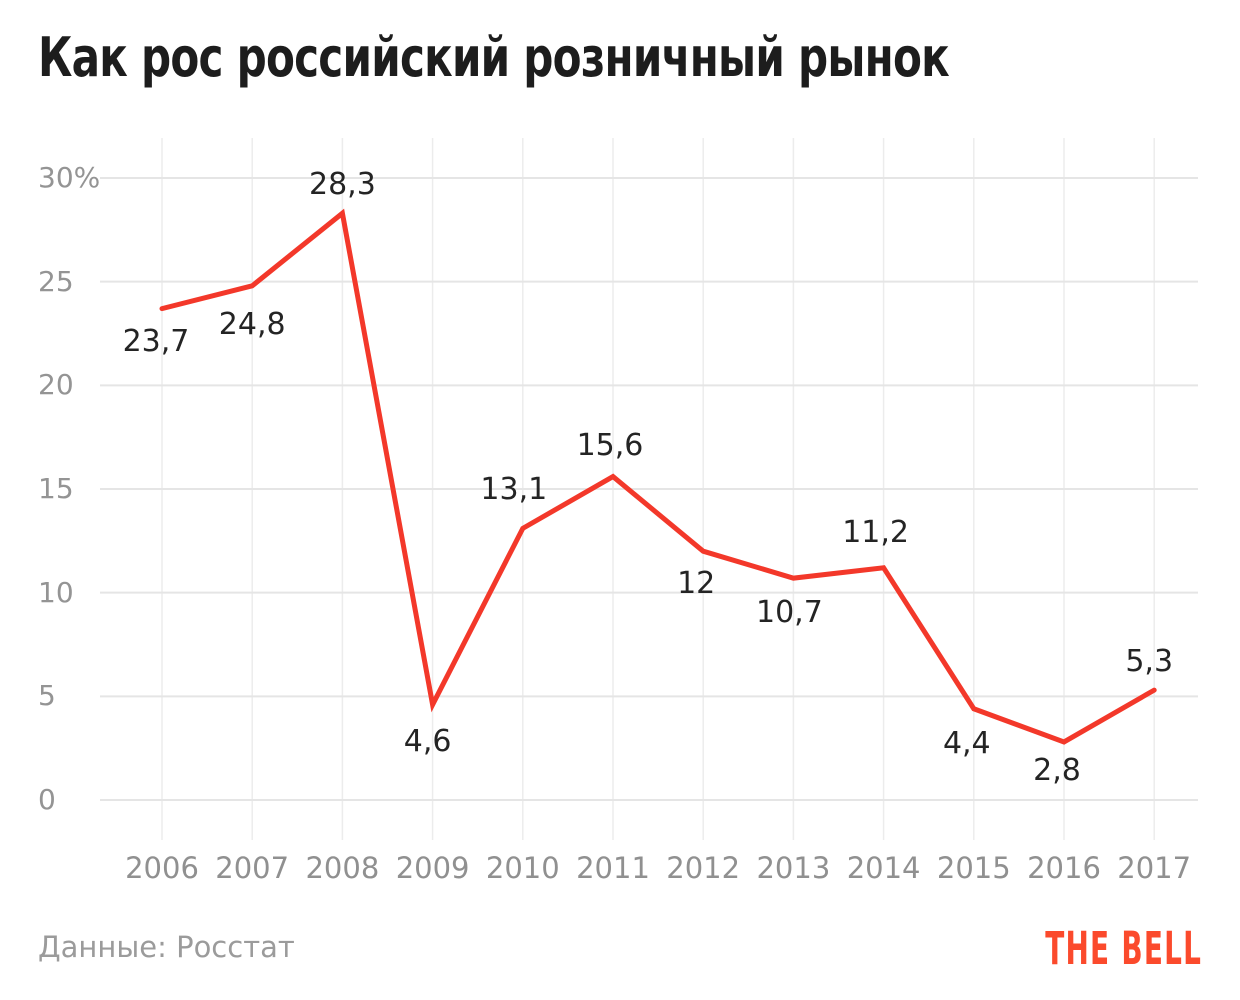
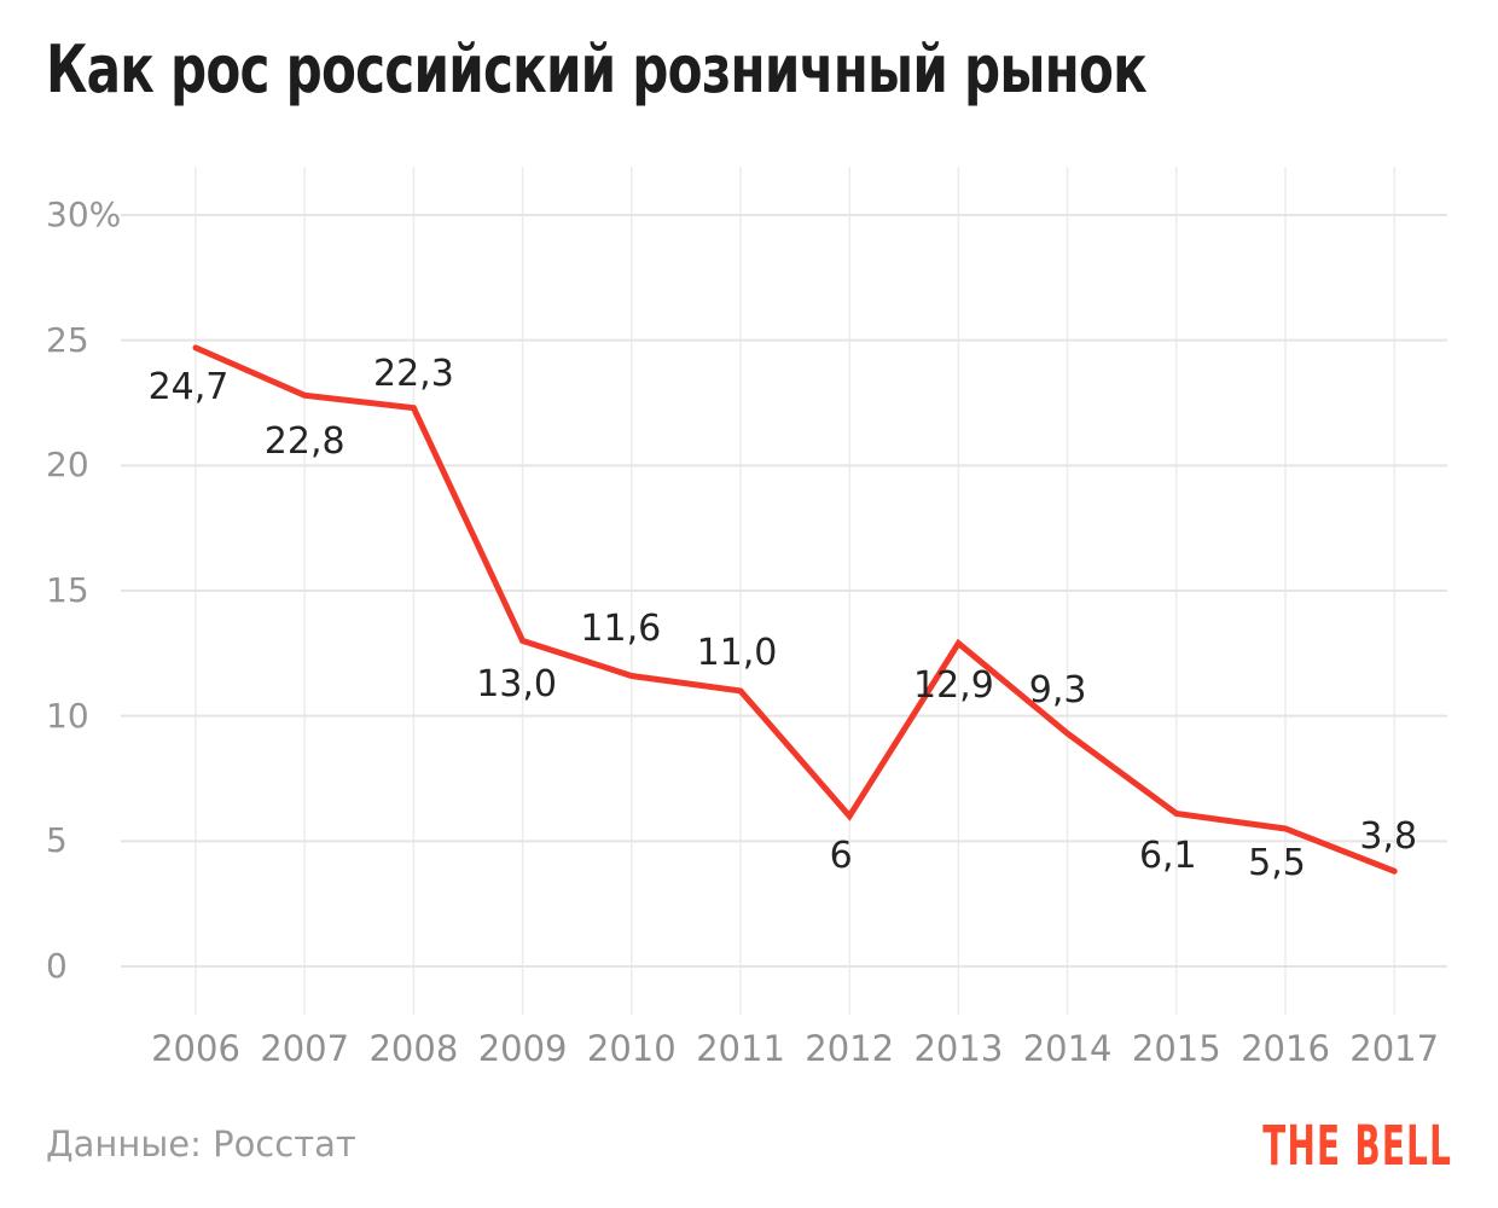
2006: 23,7 -> 24,7
2007: 24,8 -> 22,8
2008: 28,3 -> 22,3
2009: 4,6 -> 13,0
2010: 13,1 -> 11,6
2011: 15,6 -> 11,0
2012: 12 -> 6
2013: 10,7 -> 12,9
2014: 11,2 -> 9,3
2015: 4,4 -> 6,1
2016: 2,8 -> 5,5
2017: 5,3 -> 3,8
